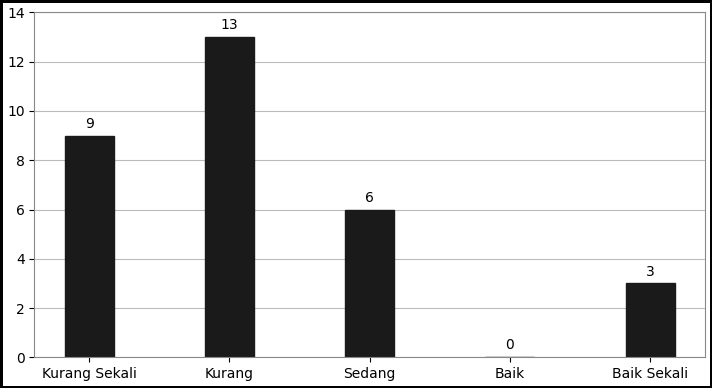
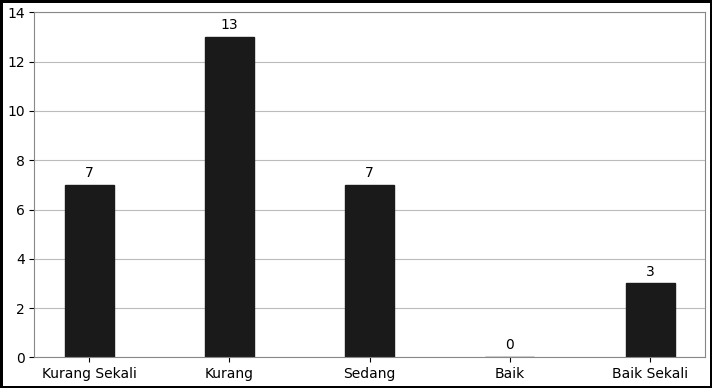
Kurang Sekali: 9 -> 7
Sedang: 6 -> 7
